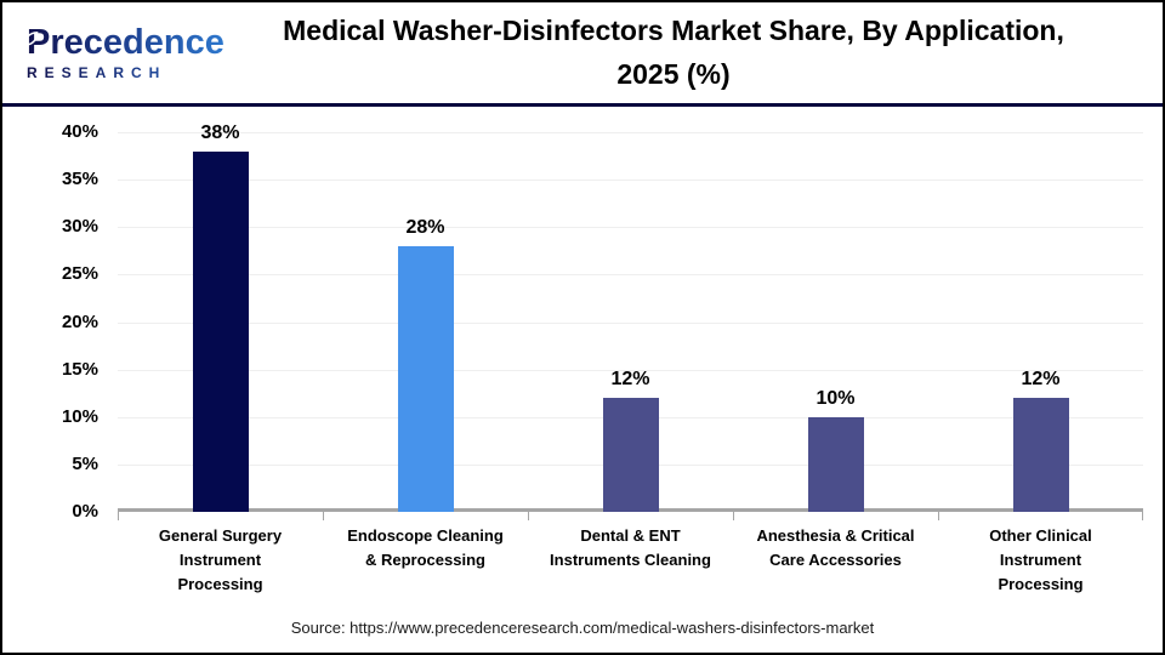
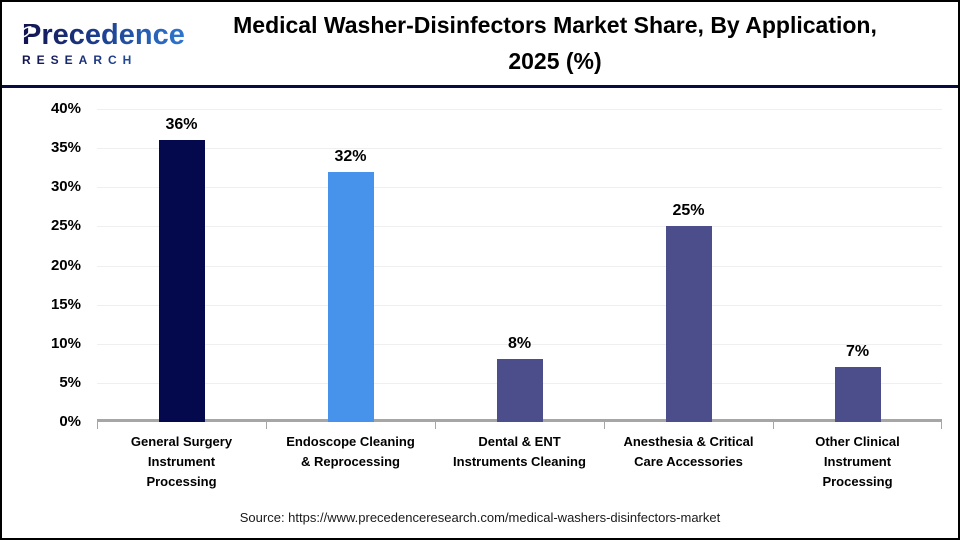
General Surgery Instrument Processing: 38% -> 36%
Endoscope Cleaning & Reprocessing: 28% -> 32%
Dental & ENT Instruments Cleaning: 12% -> 8%
Anesthesia & Critical Care Accessories: 10% -> 25%
Other Clinical Instrument Processing: 12% -> 7%
